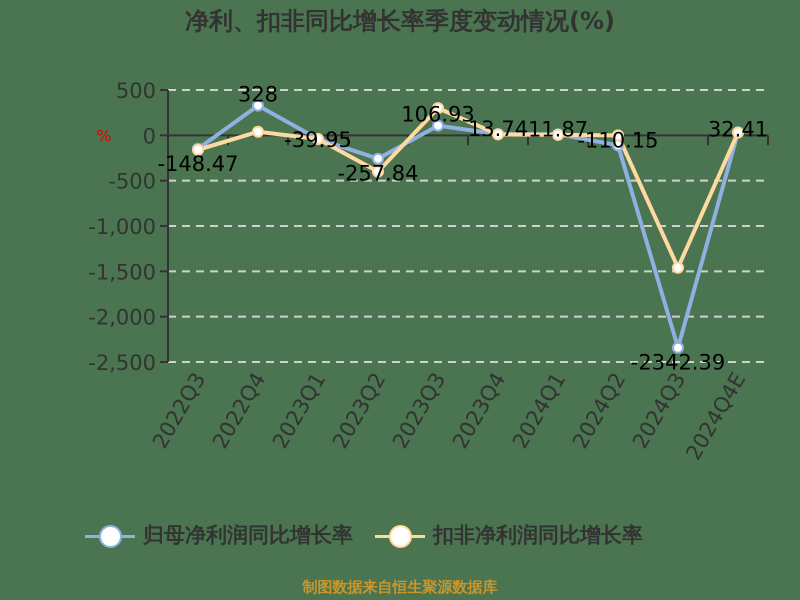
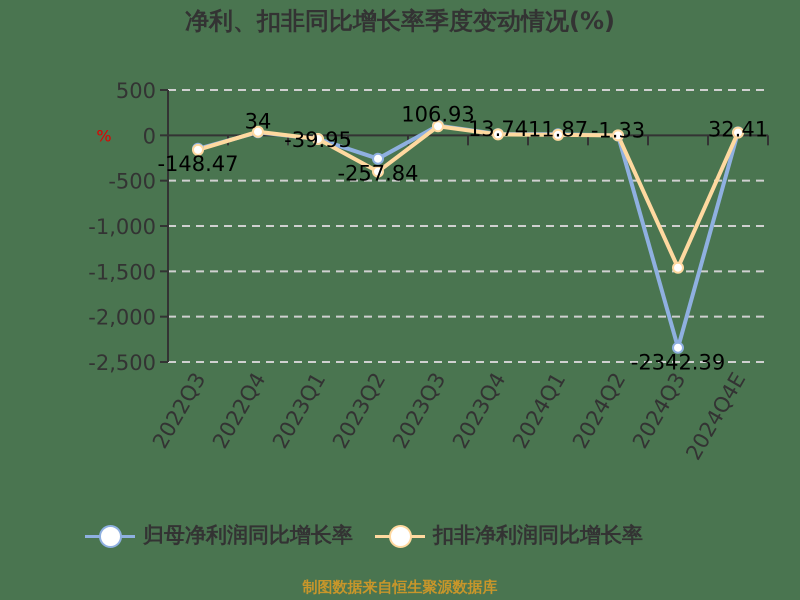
归母净利润同比增长率/2022Q4: 328 -> 34
扣非净利润同比增长率/2023Q3: 300 -> 100
归母净利润同比增长率/2024Q2: -110.15 -> -1.33
